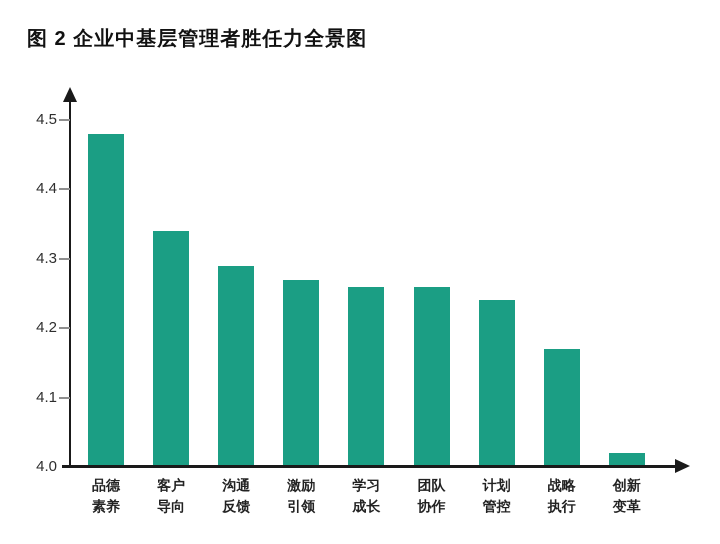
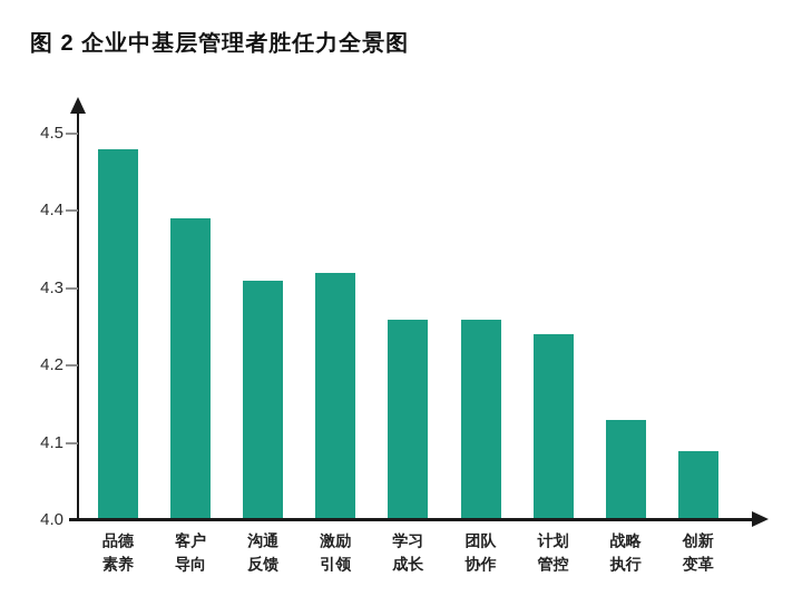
客户导向: 4.34 -> 4.39
沟通反馈: 4.29 -> 4.31
激励引领: 4.27 -> 4.32
战略执行: 4.17 -> 4.13
创新变革: 4.02 -> 4.09
